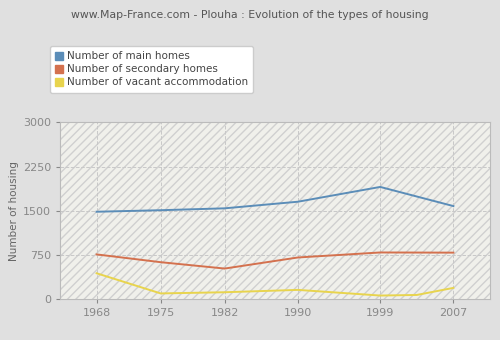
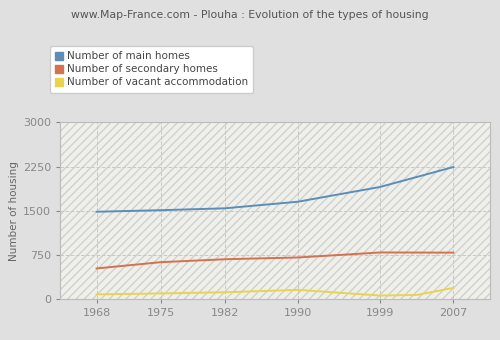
Number of secondary homes/1968: 760 -> 520
Number of vacant accommodation/1968: 440 -> 80
Number of secondary homes/1982: 520 -> 680
Number of main homes/2007: 1580 -> 2240
